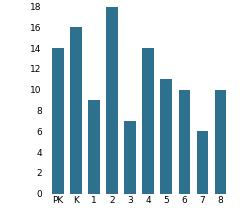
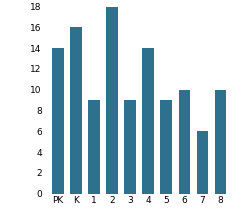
3: 7 -> 9
5: 11 -> 9
